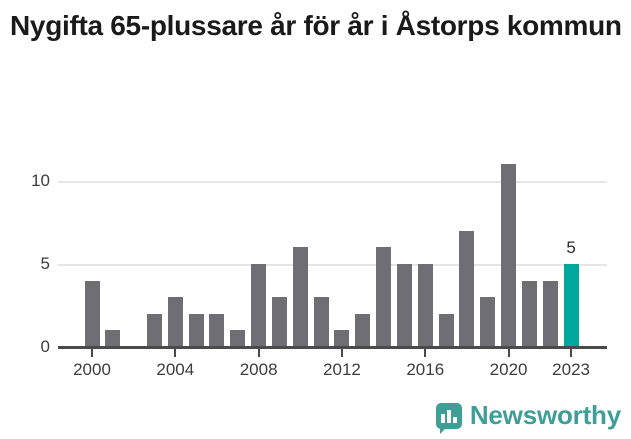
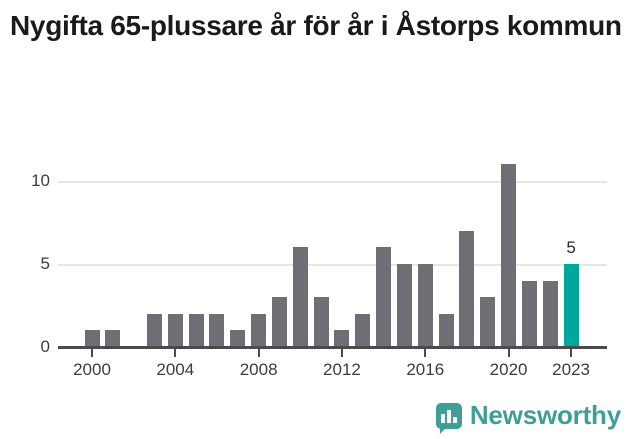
2000: 4 -> 1
2004: 3 -> 2
2008: 5 -> 2
